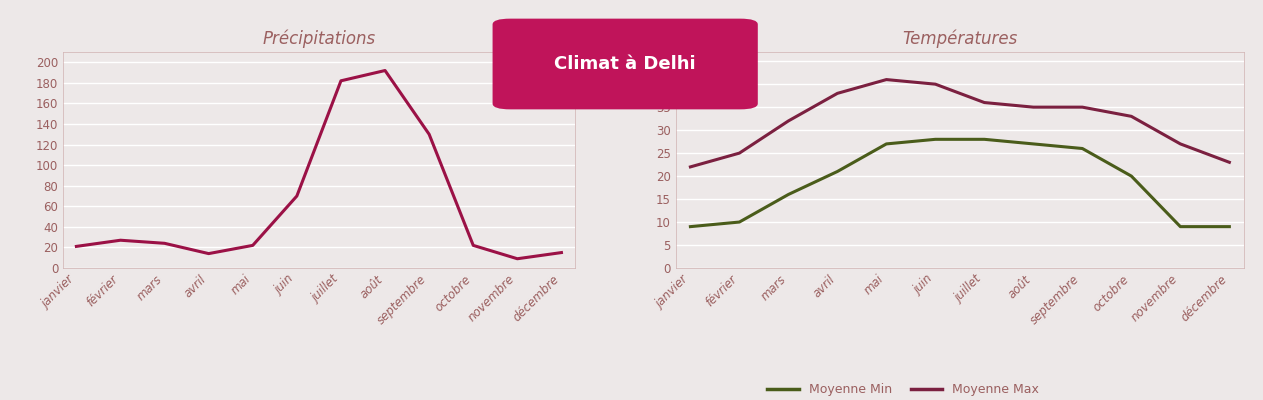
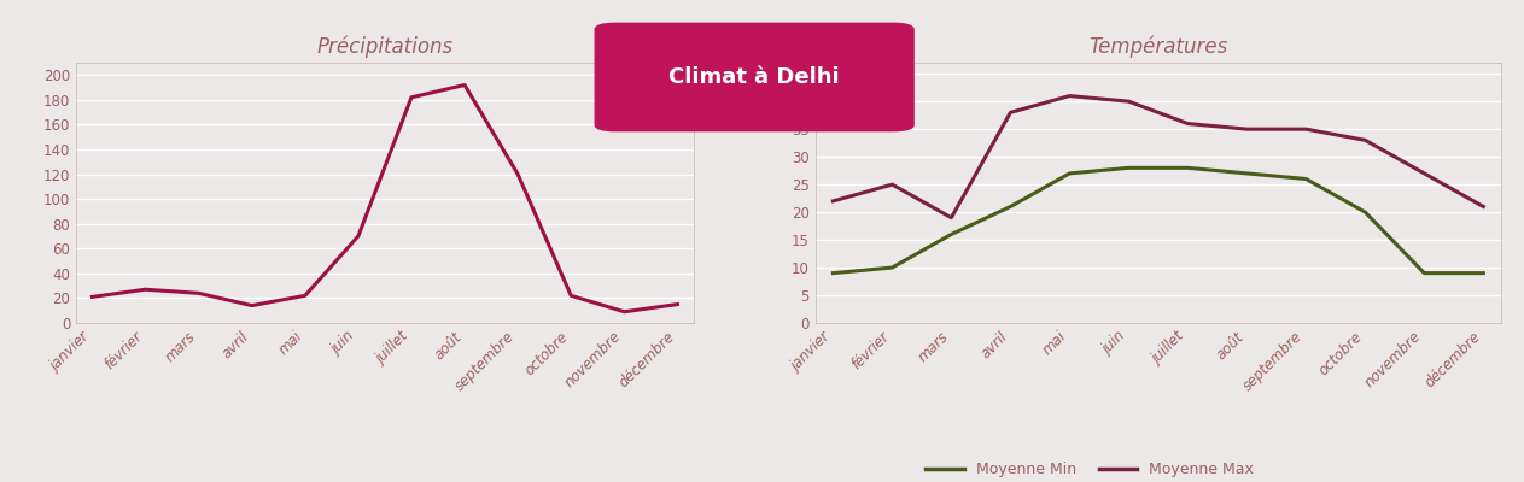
Précipitations/septembre: 130 -> 120
Températures/Moyenne Max/mars: 32 -> 19
Températures/Moyenne Max/décembre: 23 -> 21
